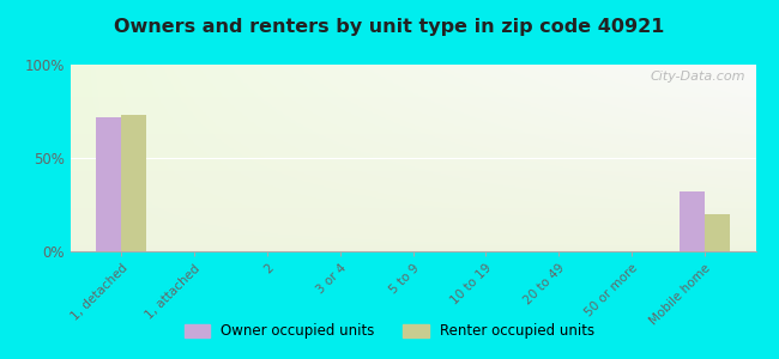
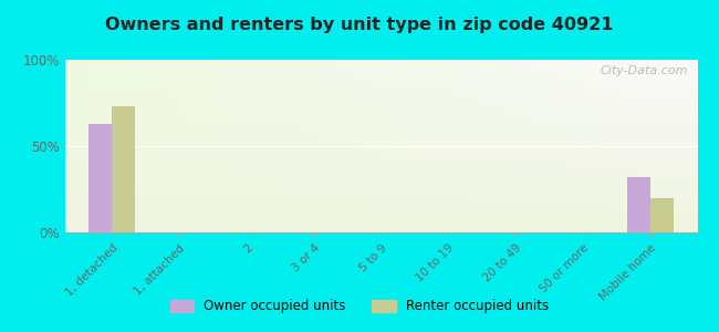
Owner occupied units/1, detached: 72% -> 63%
